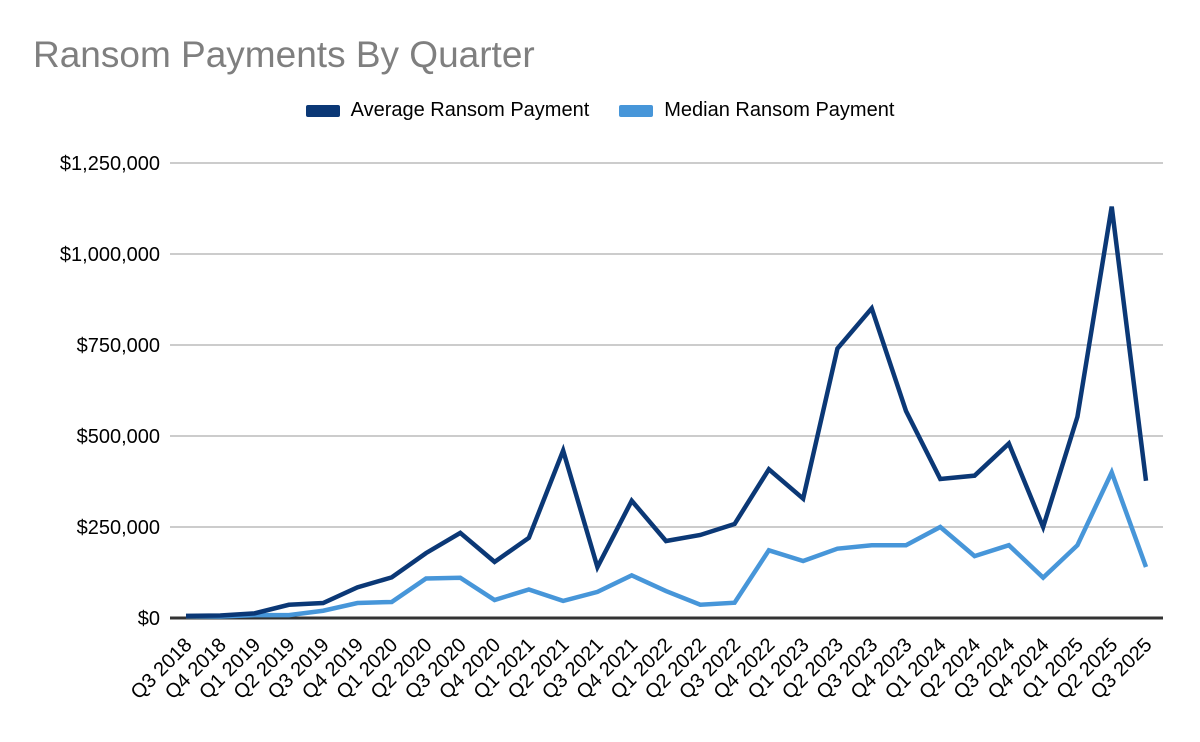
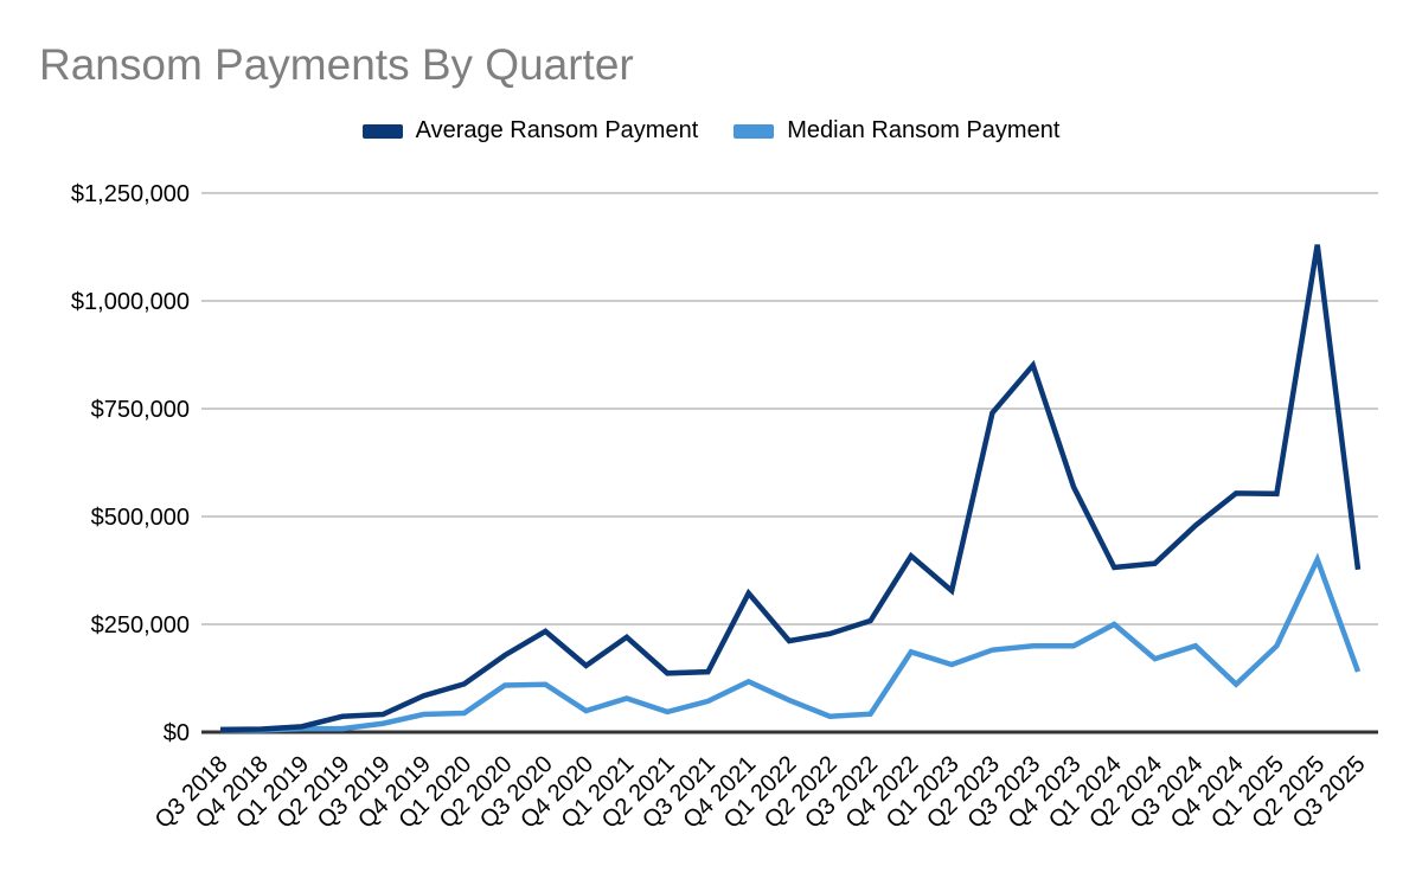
Average Ransom Payment/Q2 2021: $460000 -> $140000
Average Ransom Payment/Q4 2024: $250000 -> $550000
